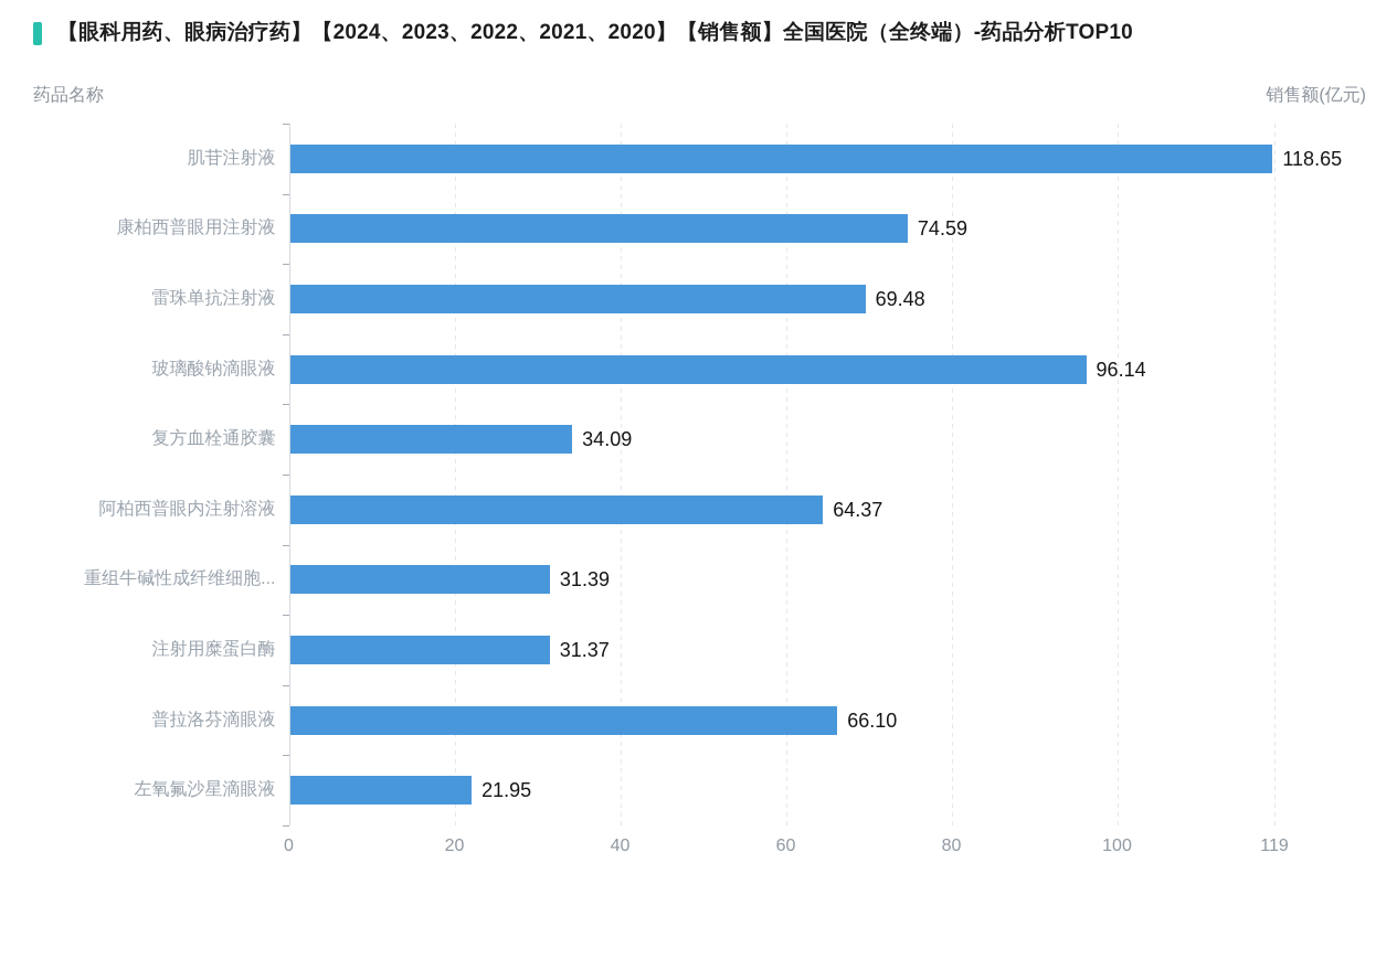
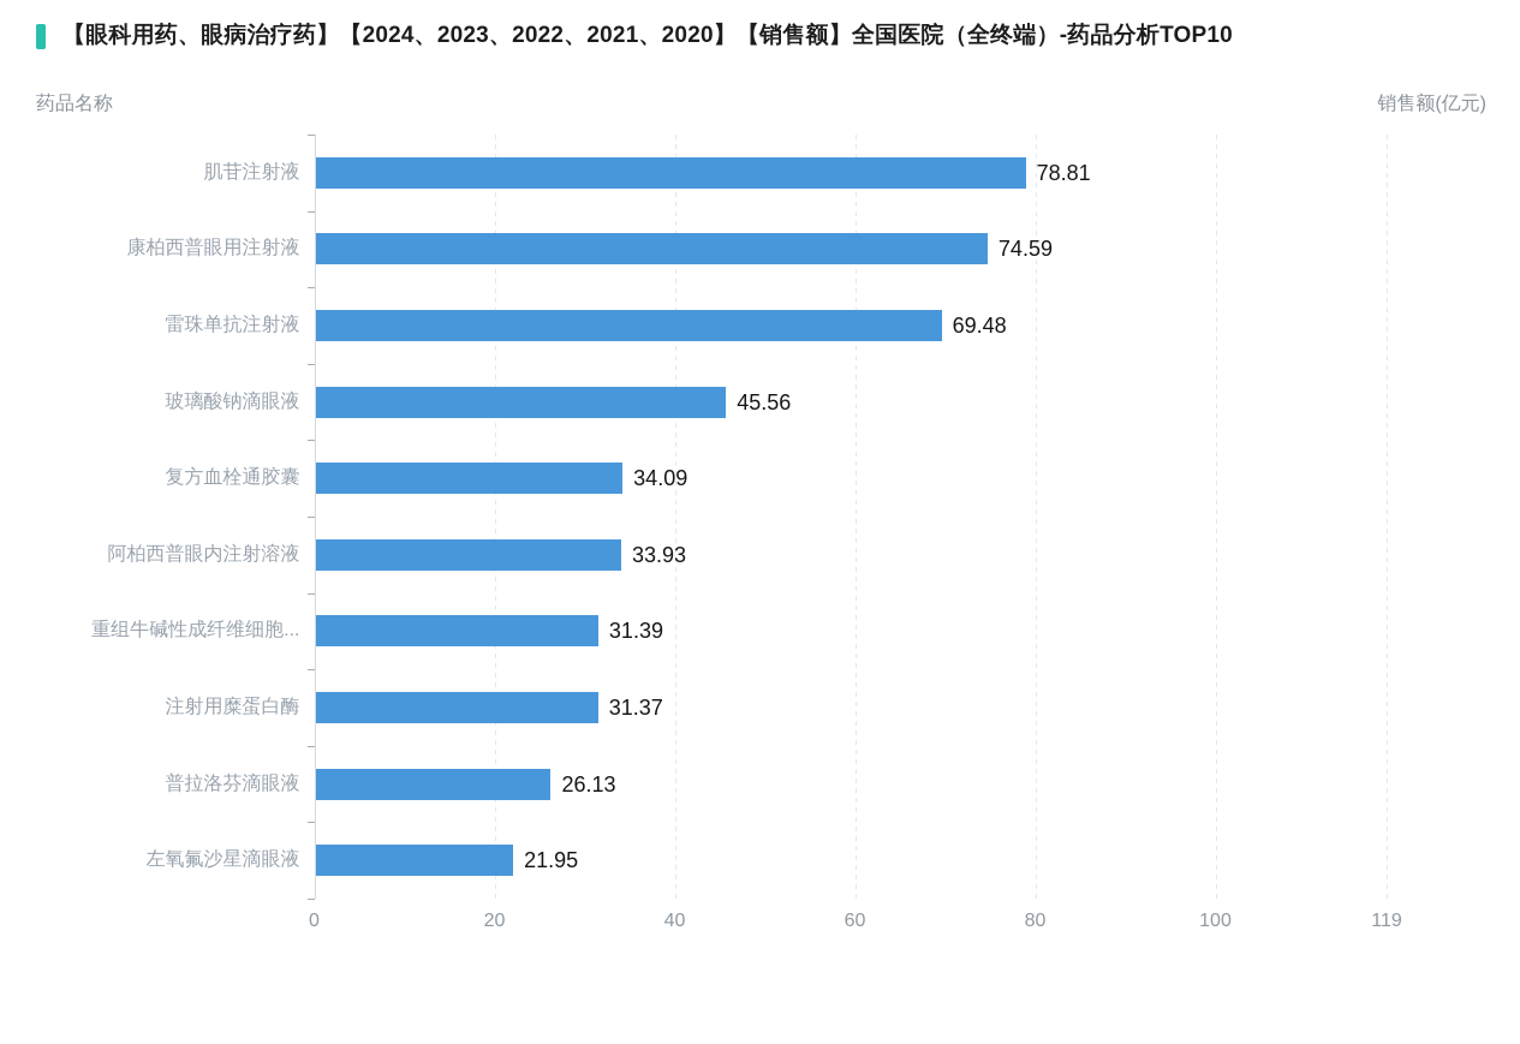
肌苷注射液: 118.65 -> 78.81
玻璃酸钠滴眼液: 96.14 -> 45.56
阿柏西普眼内注射溶液: 64.37 -> 33.93
普拉洛芬滴眼液: 66.10 -> 26.13
